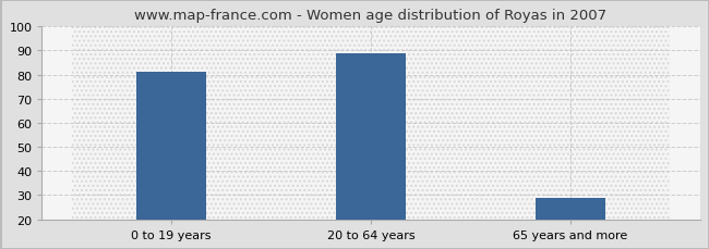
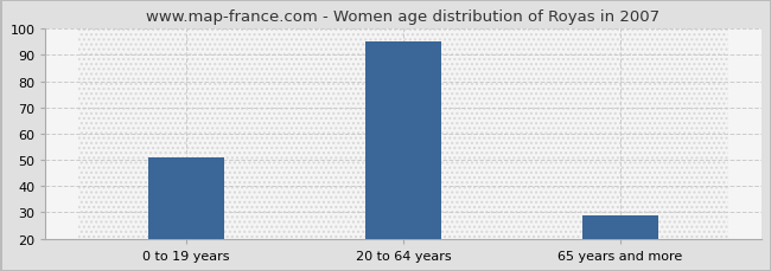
0 to 19 years: 81 -> 51
20 to 64 years: 89 -> 95
